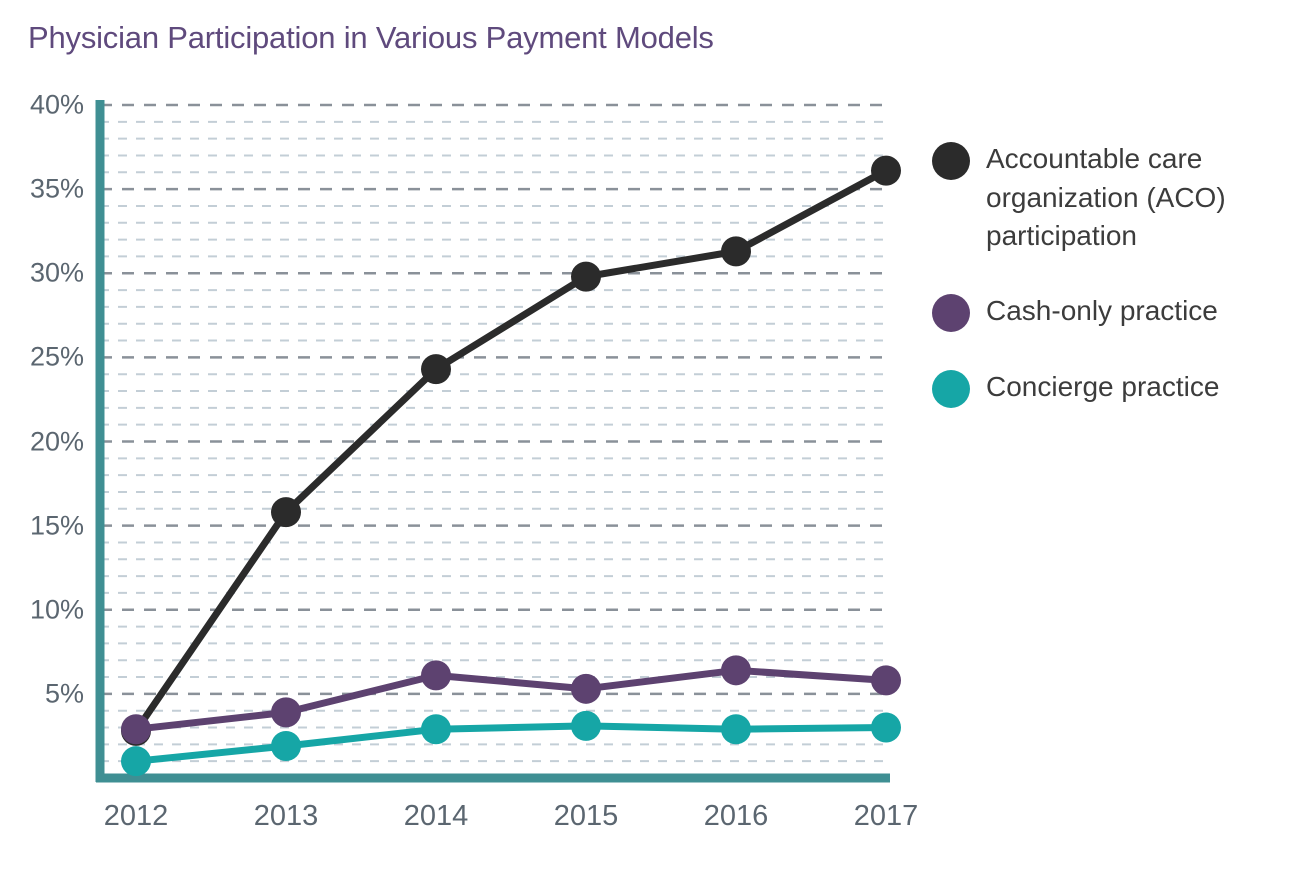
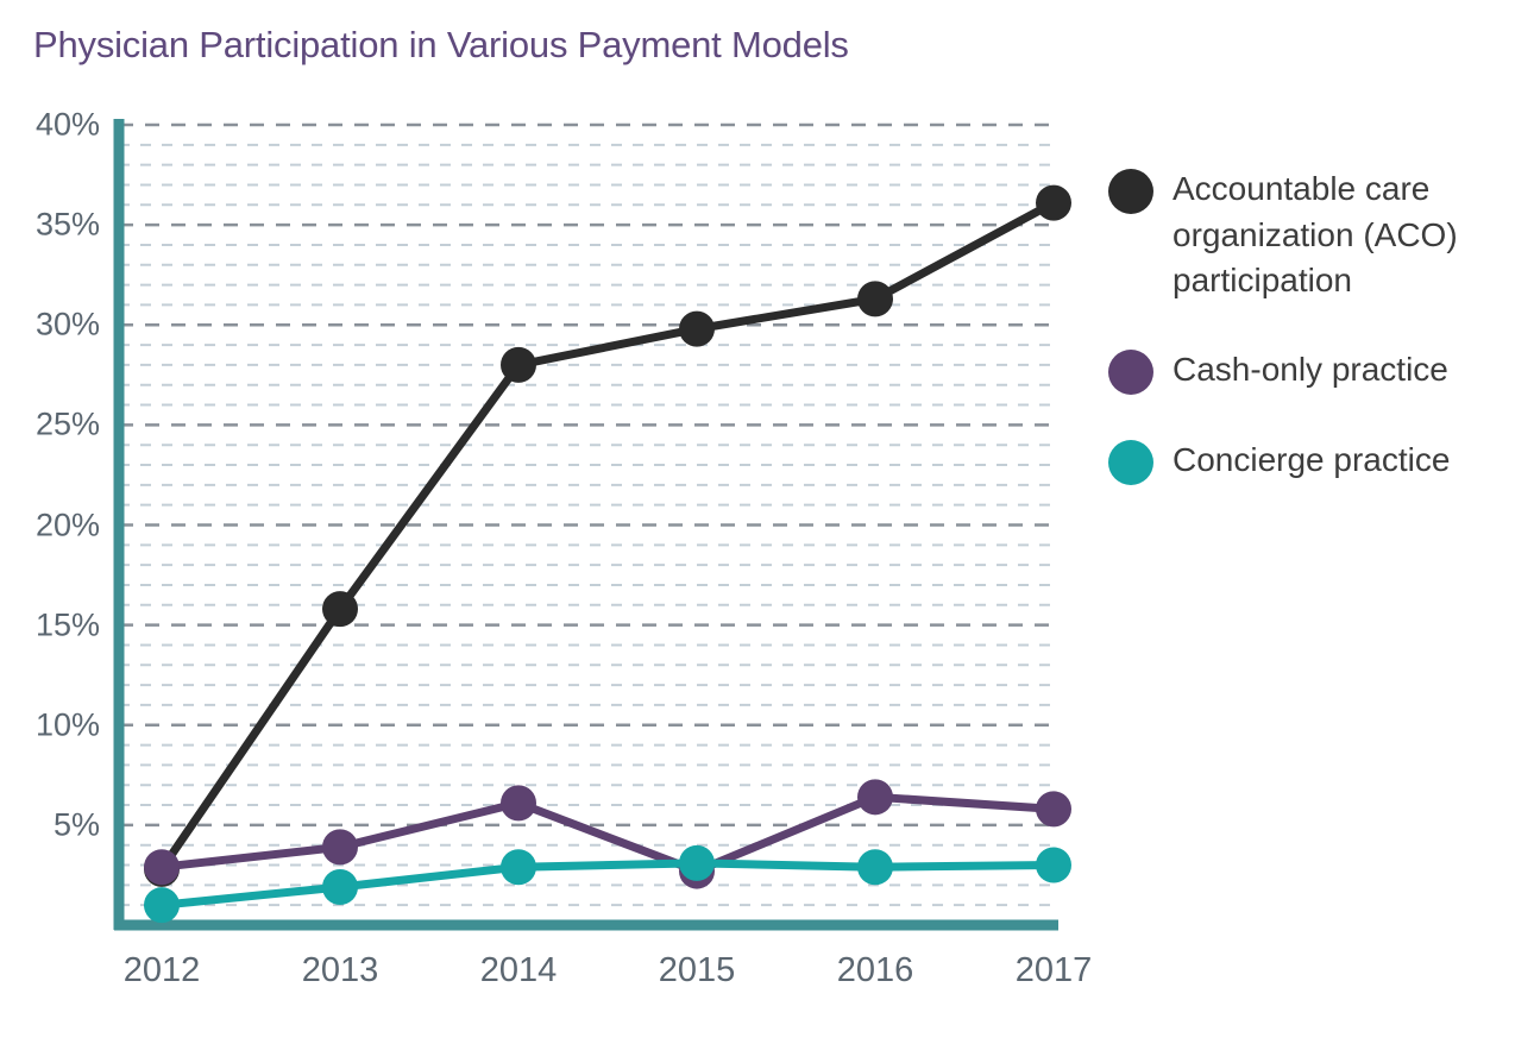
Accountable care organization (ACO) participation/2014: 24.3% -> 28.0%
Cash-only practice/2015: 5.3% -> 2.7%
